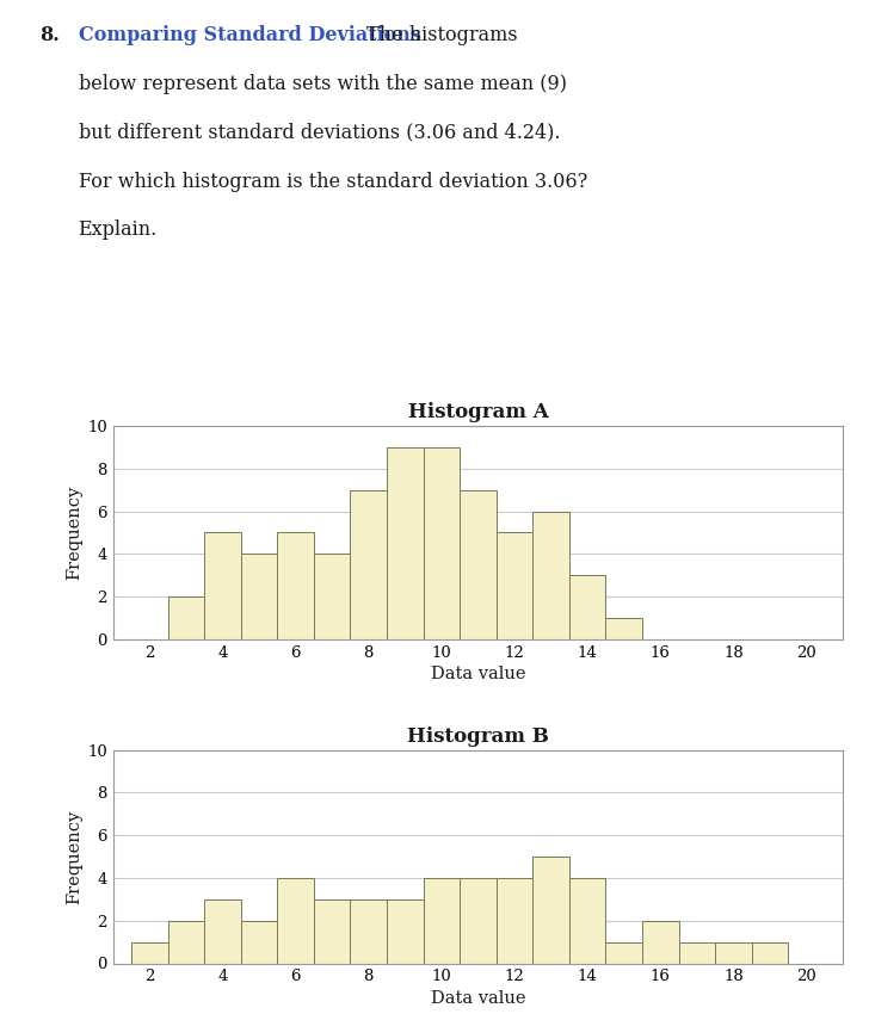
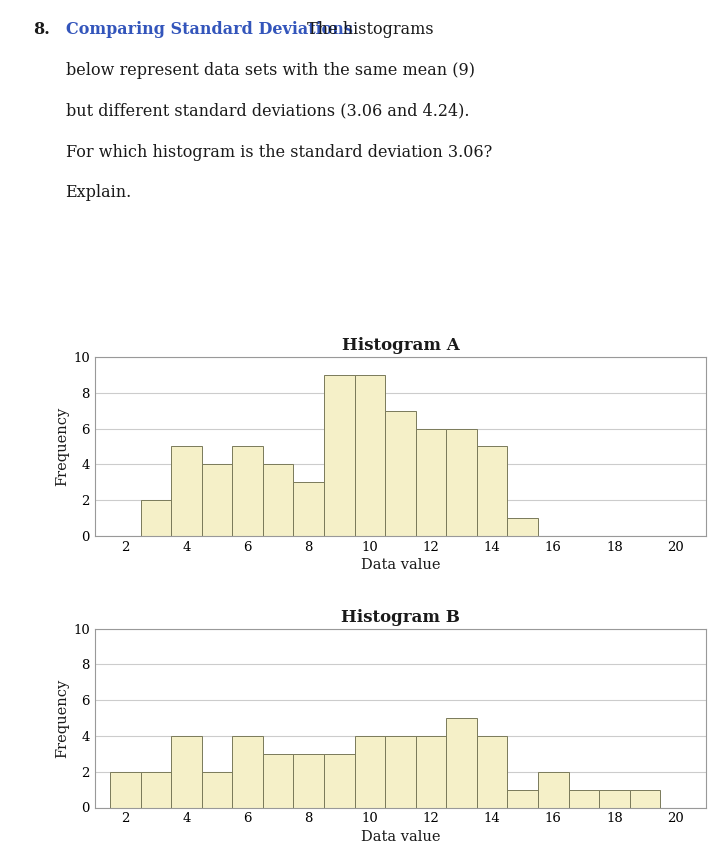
Histogram A/8: 7 -> 3
Histogram A/12: 5 -> 6
Histogram A/14: 3 -> 5
Histogram B/2: 1 -> 2
Histogram B/4: 3 -> 4
